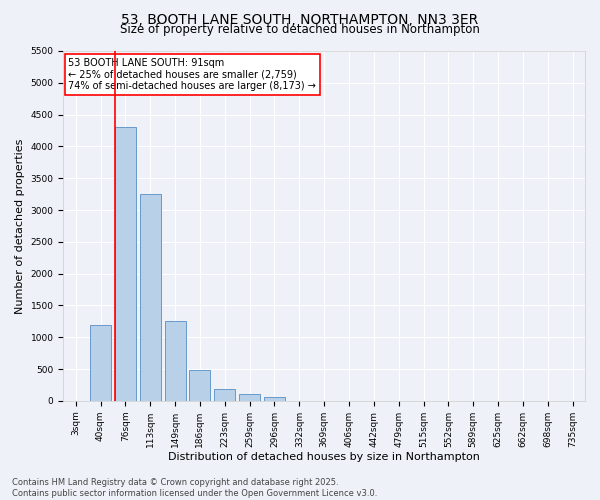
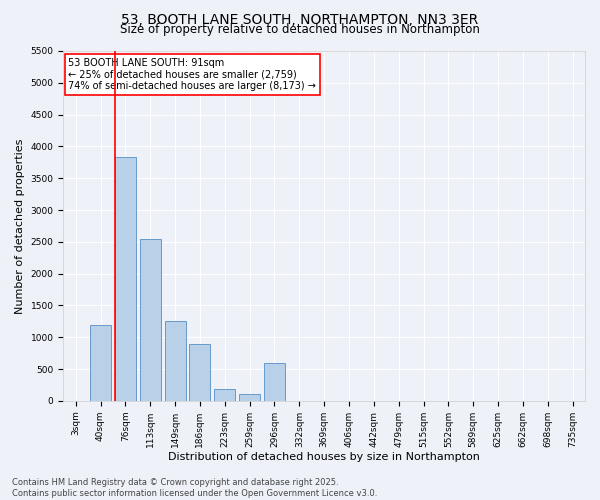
76sqm: 4300 -> 3840
113sqm: 3250 -> 2540
186sqm: 480 -> 900
296sqm: 60 -> 600
